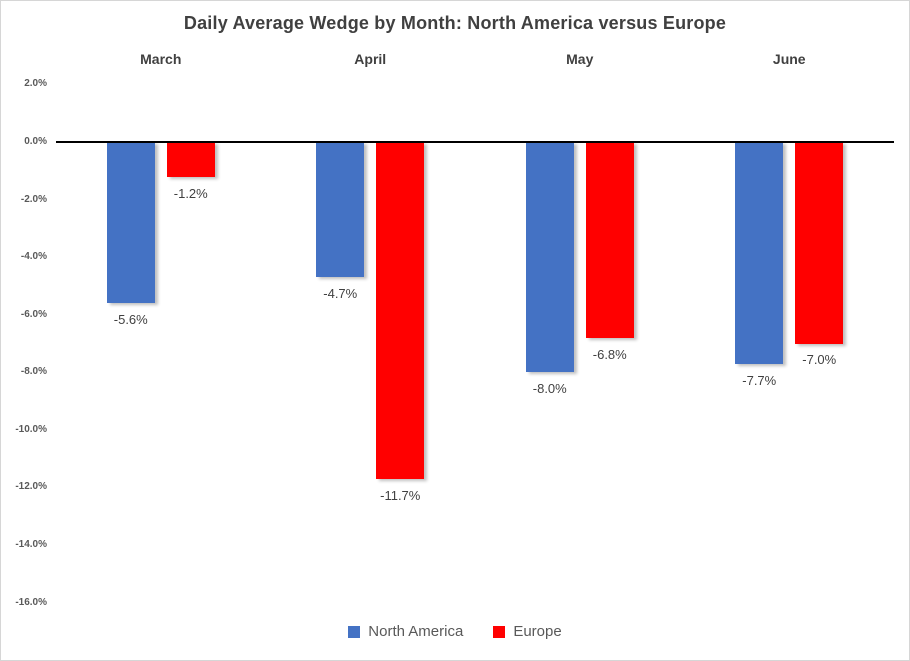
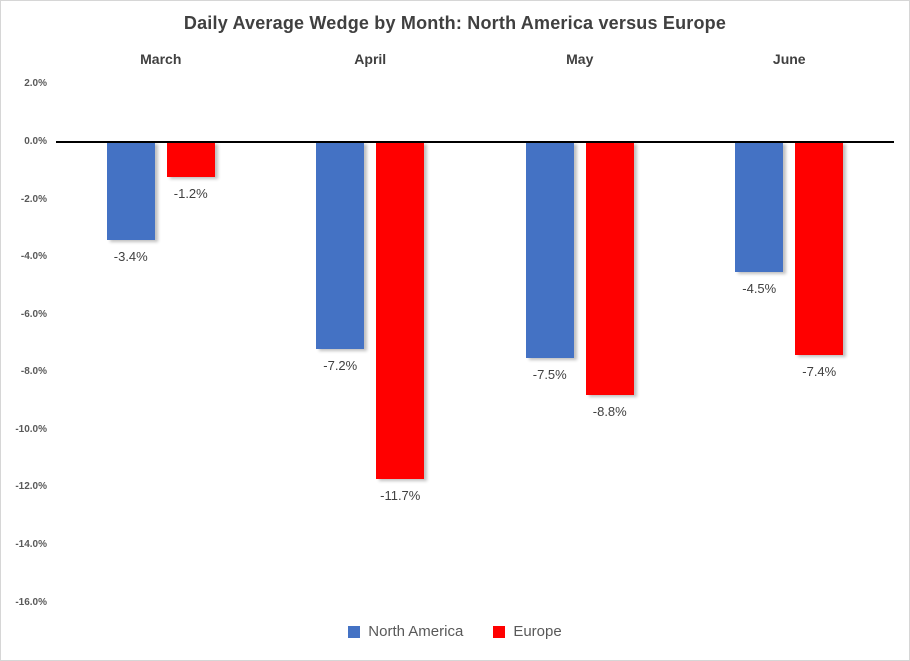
North America/March: -5.6% -> -3.4%
North America/April: -4.7% -> -7.2%
North America/May: -8.0% -> -7.5%
Europe/May: -6.8% -> -8.8%
North America/June: -7.7% -> -4.5%
Europe/June: -7.0% -> -7.4%
